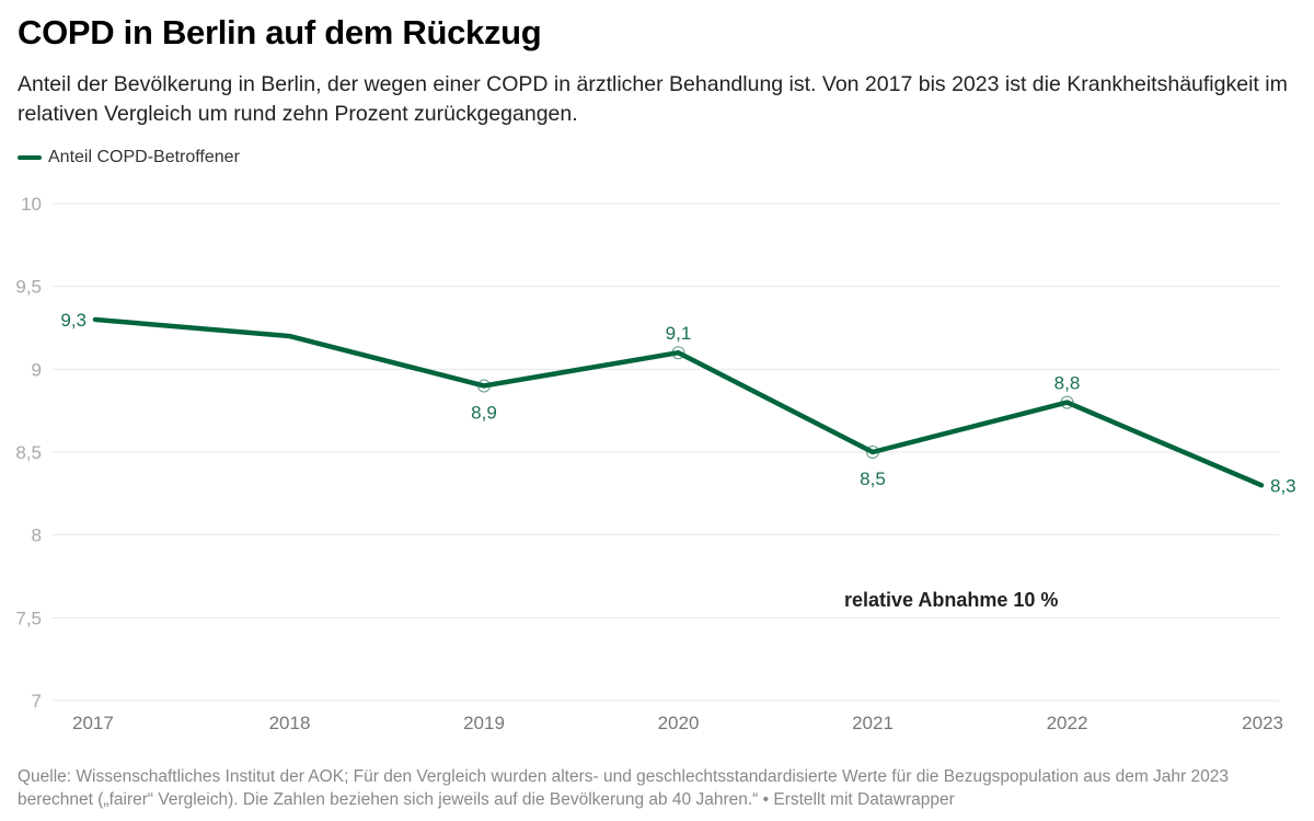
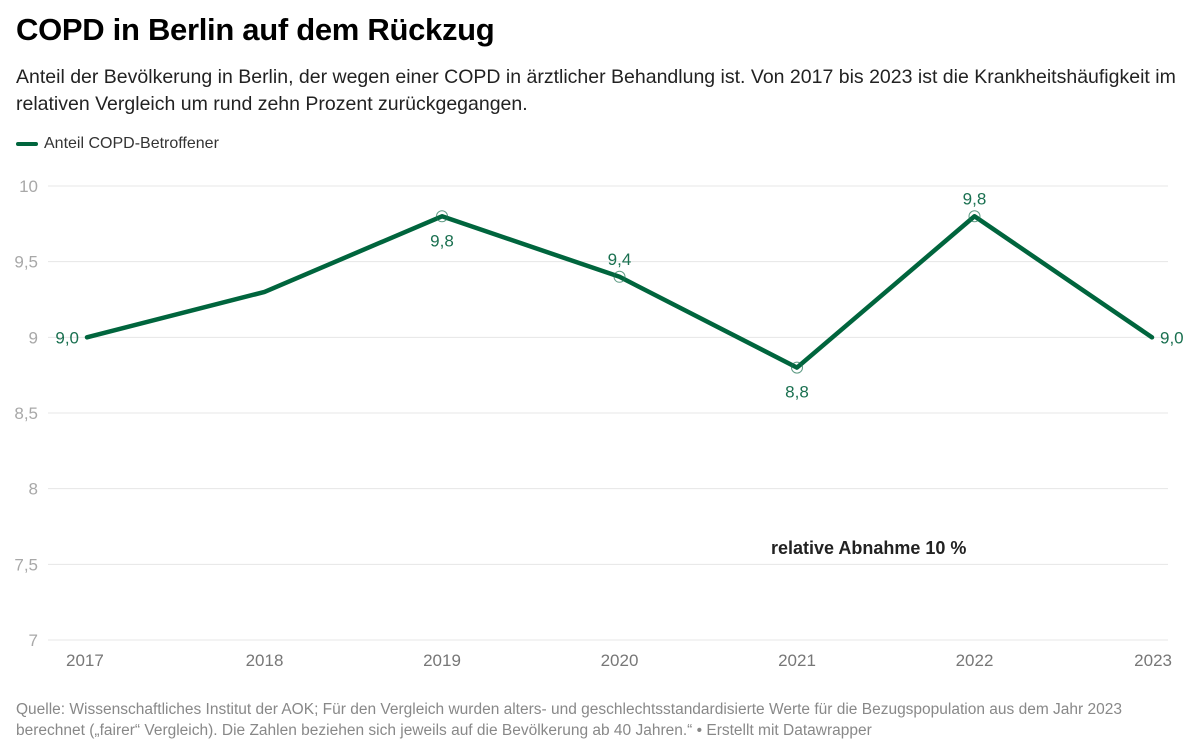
2017: 9,3 -> 9,0
2018: 9.2 -> 9.3
2019: 8,9 -> 9,8
2020: 9,1 -> 9,4
2021: 8,5 -> 8,8
2022: 8,8 -> 9,8
2023: 8,3 -> 9,0
